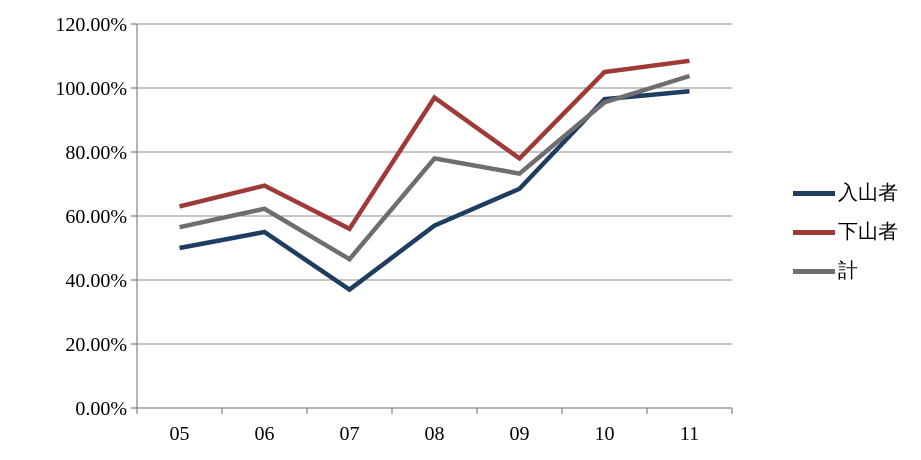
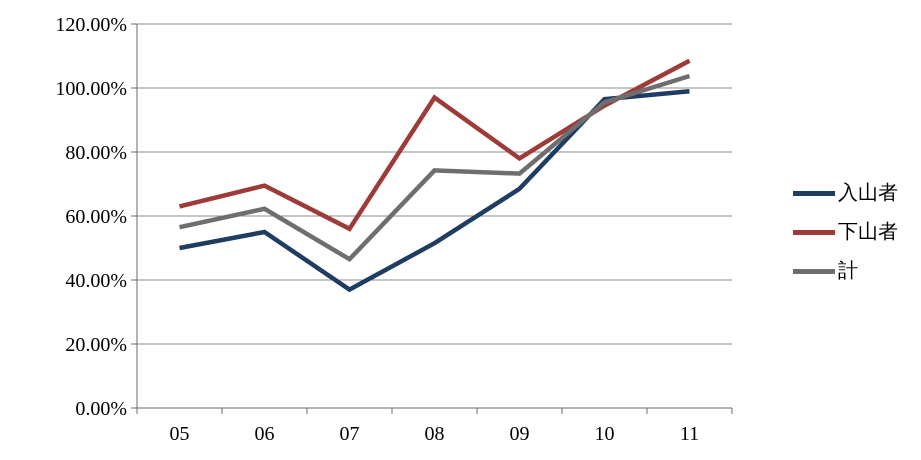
入山者/08: 57% -> 52%
計/08: 78% -> 74%
下山者/10: 105% -> 94%
